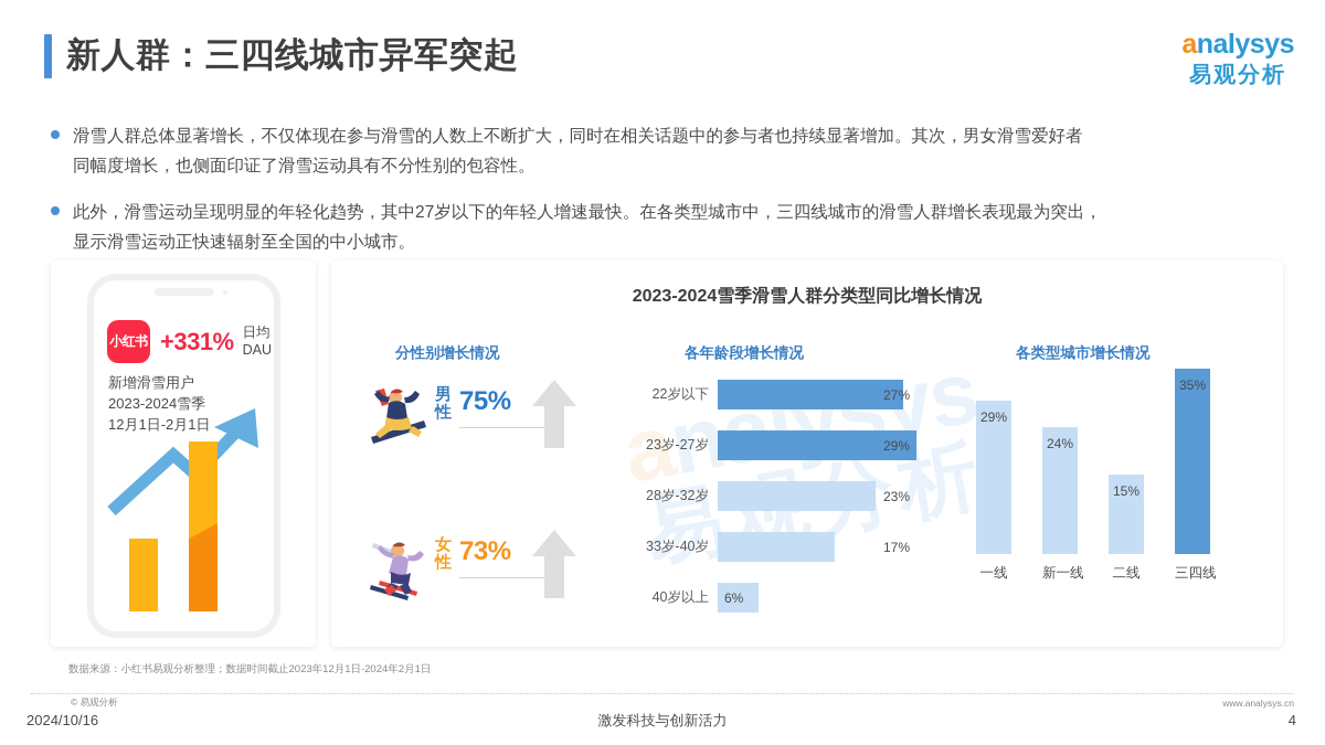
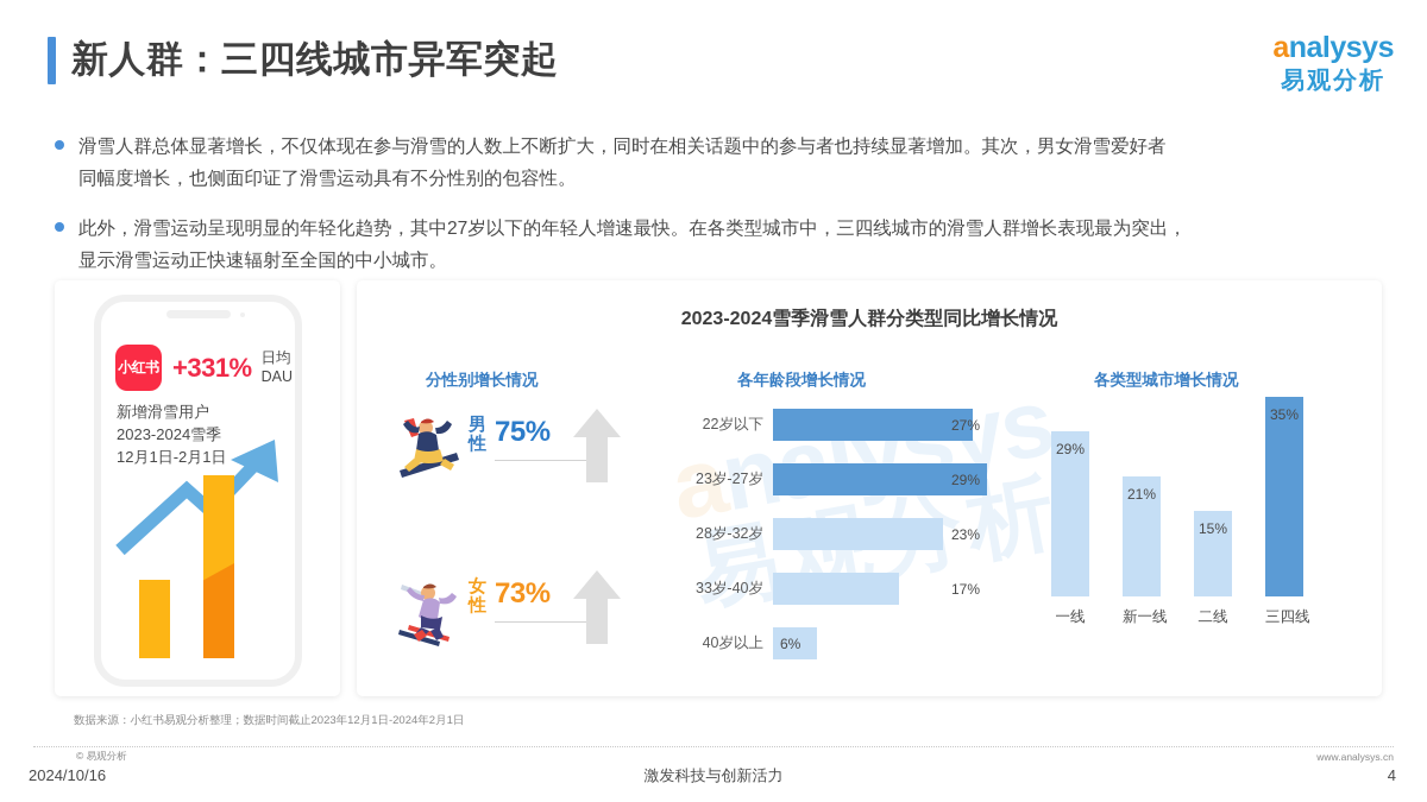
各类型城市增长情况/新一线: 24% -> 21%
